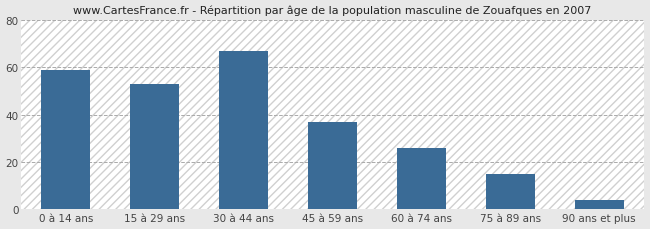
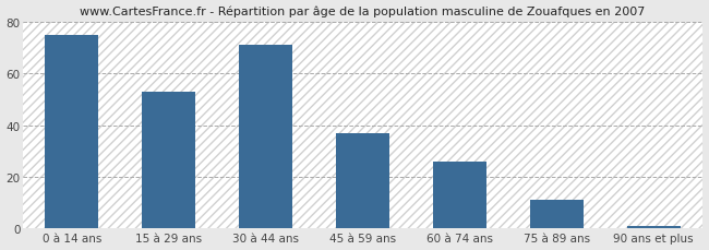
0 à 14 ans: 59 -> 75
30 à 44 ans: 67 -> 71
75 à 89 ans: 15 -> 11
90 ans et plus: 4 -> 1
